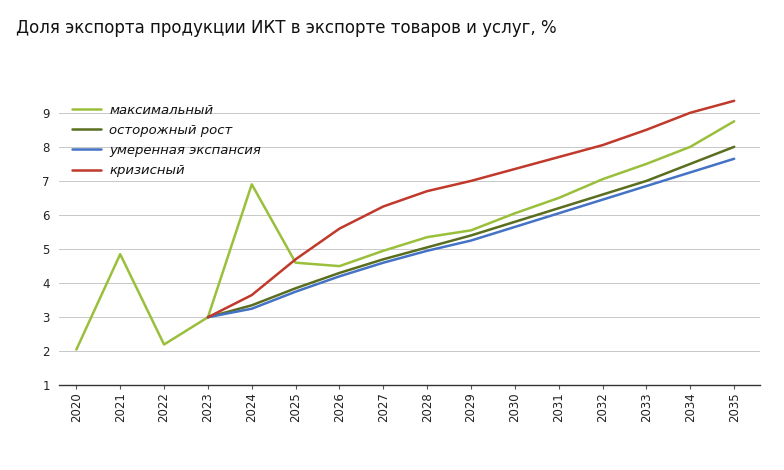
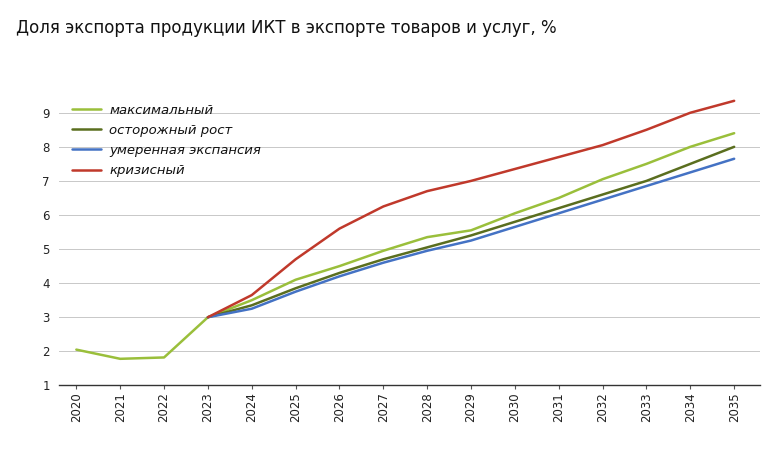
максимальный/2021: 4.85 -> 1.78
максимальный/2022: 2.20 -> 1.82
максимальный/2024: 6.90 -> 3.50
максимальный/2025: 4.60 -> 4.10
максимальный/2035: 8.75 -> 8.40
